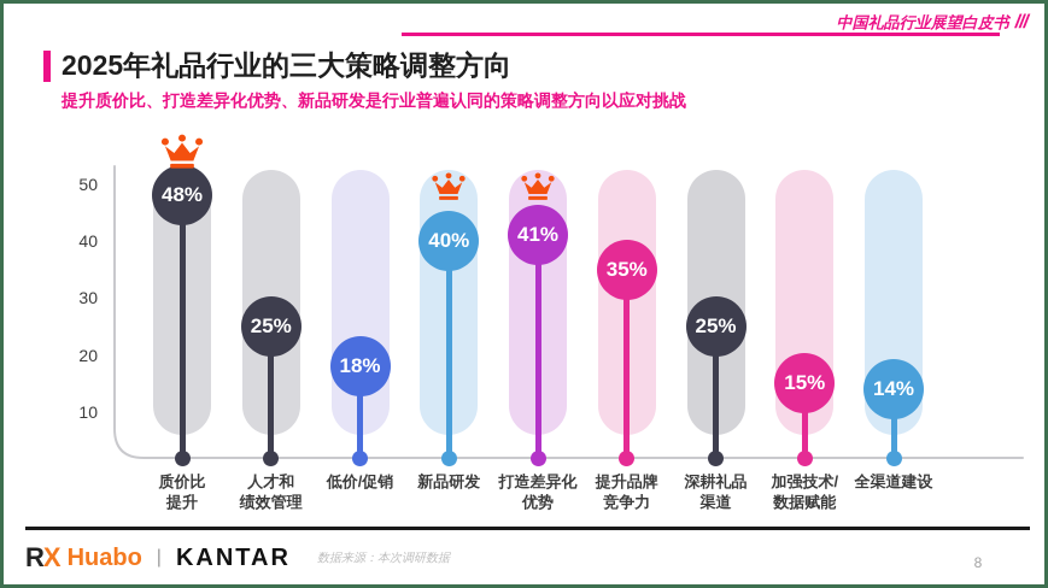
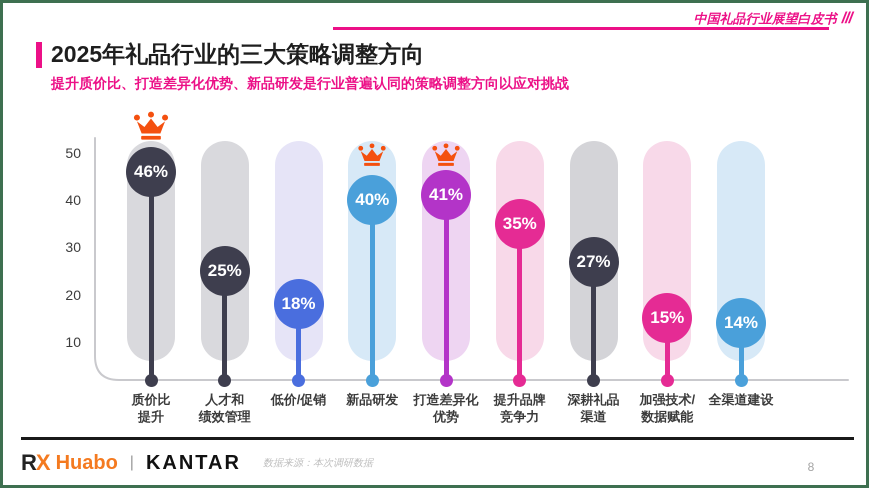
质价比提升: 48% -> 46%
深耕礼品渠道: 25% -> 27%
